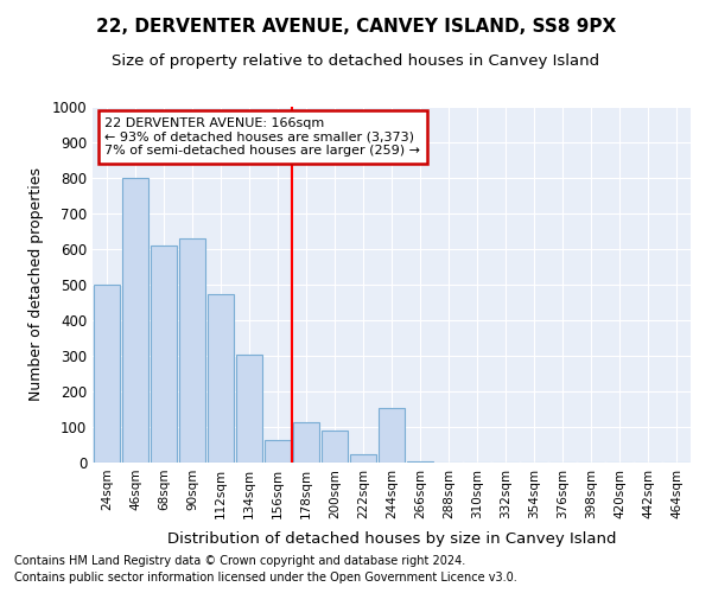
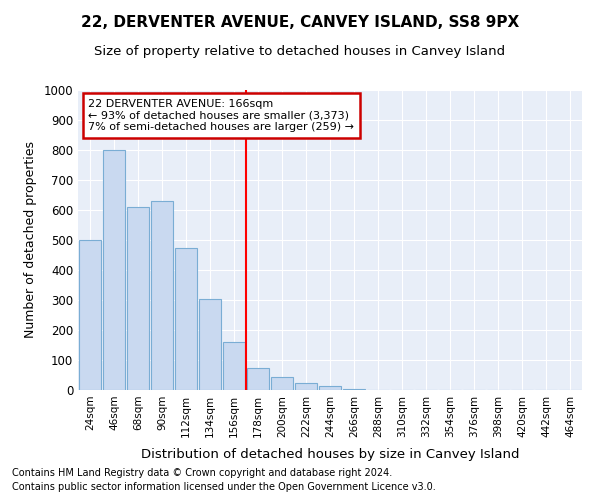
156sqm: 65 -> 160
178sqm: 115 -> 75
200sqm: 90 -> 45
244sqm: 155 -> 15
